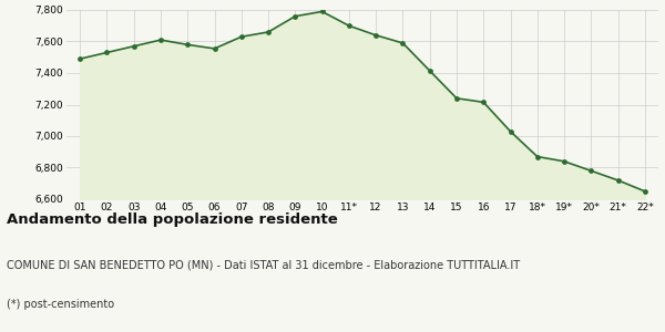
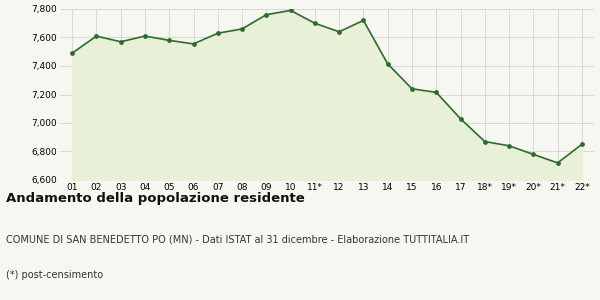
02: 7,530 -> 7,610
13: 7,590 -> 7,720
22*: 6,650 -> 6,850
